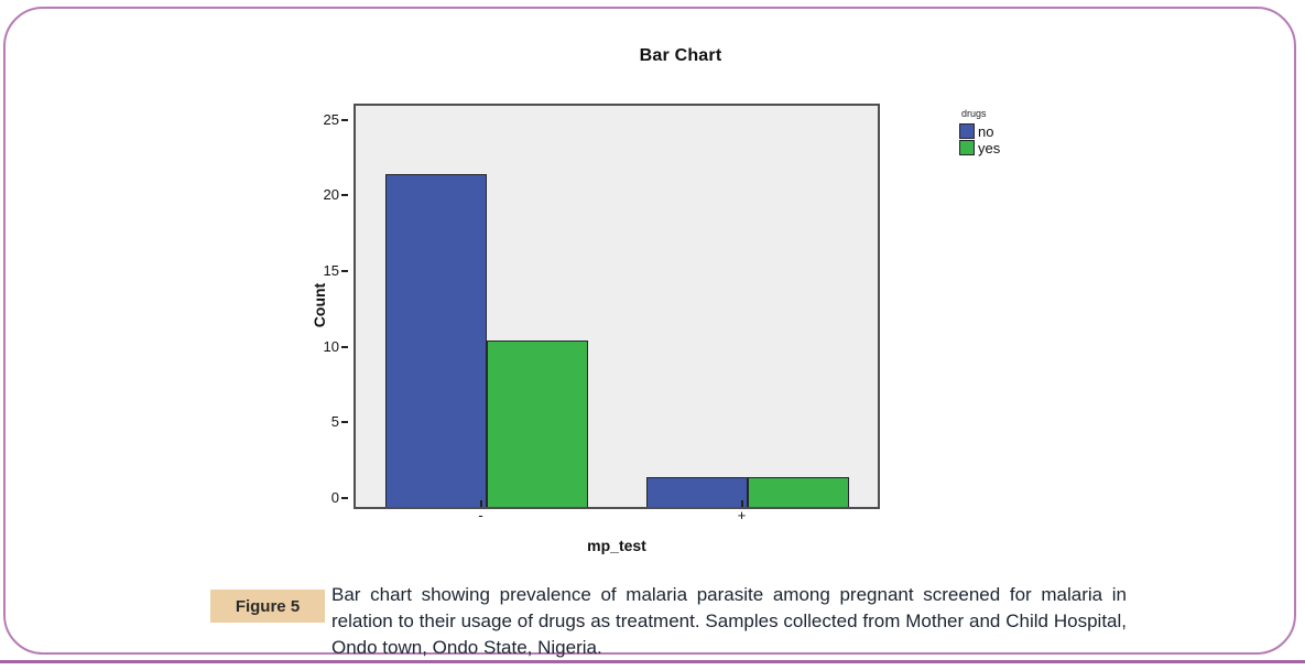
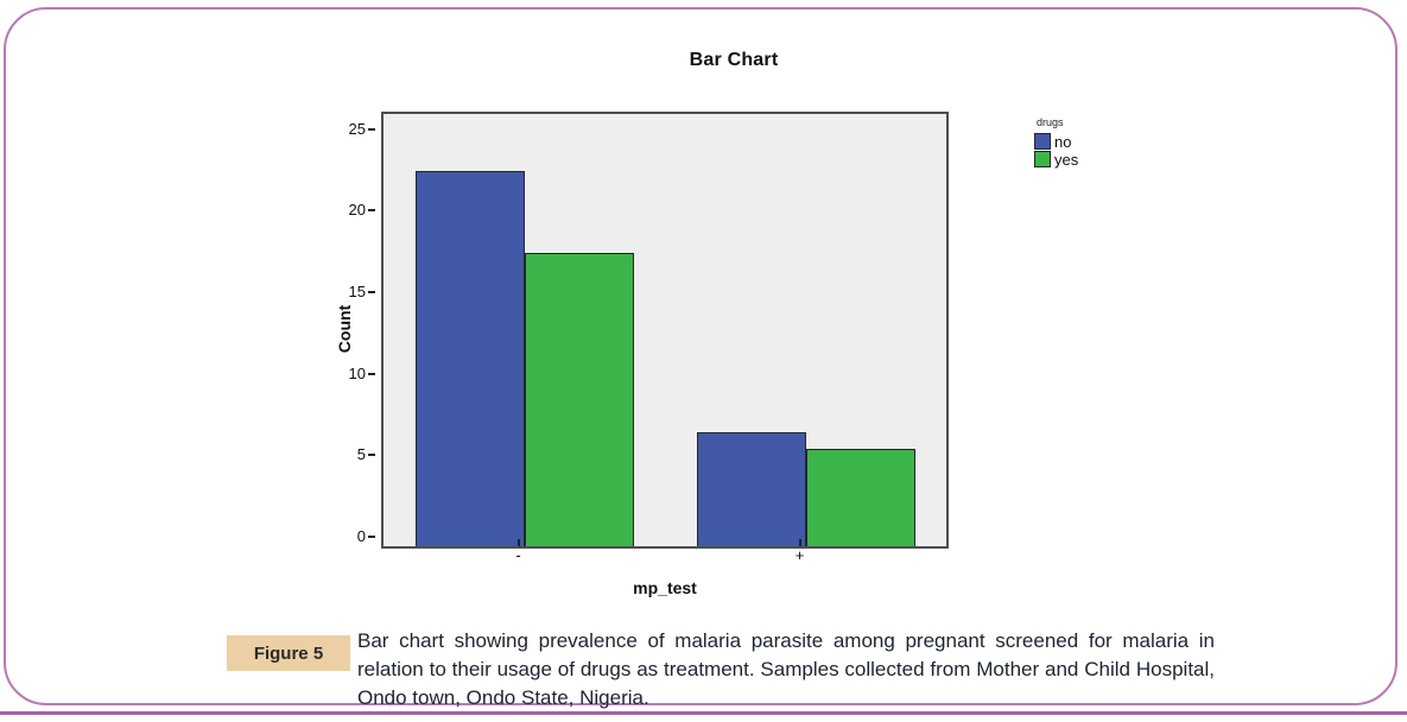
no/-: 22 -> 23
yes/-: 11 -> 18
no/+: 2 -> 7
yes/+: 2 -> 6
